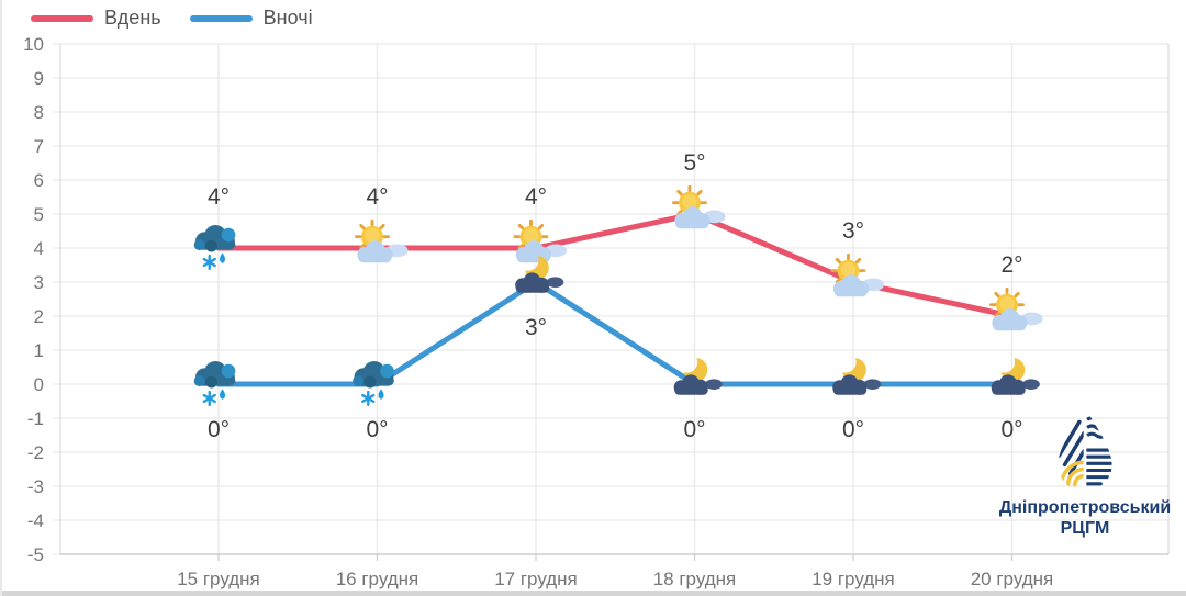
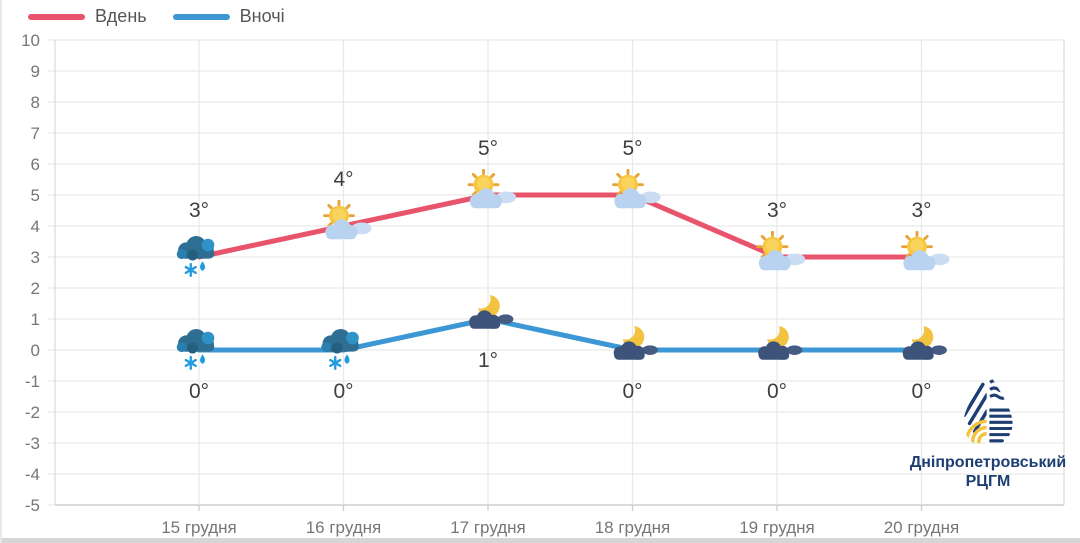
Вдень/15 грудня: 4° -> 3°
Вдень/17 грудня: 4° -> 5°
Вночі/17 грудня: 3° -> 1°
Вдень/20 грудня: 2° -> 3°
